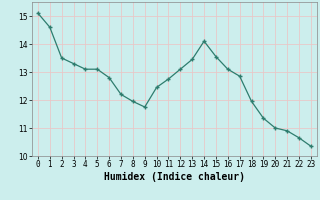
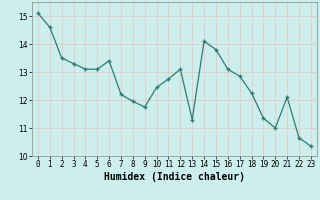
6: 12.80 -> 13.40
13: 13.45 -> 11.30
15: 13.55 -> 13.80
18: 11.95 -> 12.25
21: 10.90 -> 12.10
